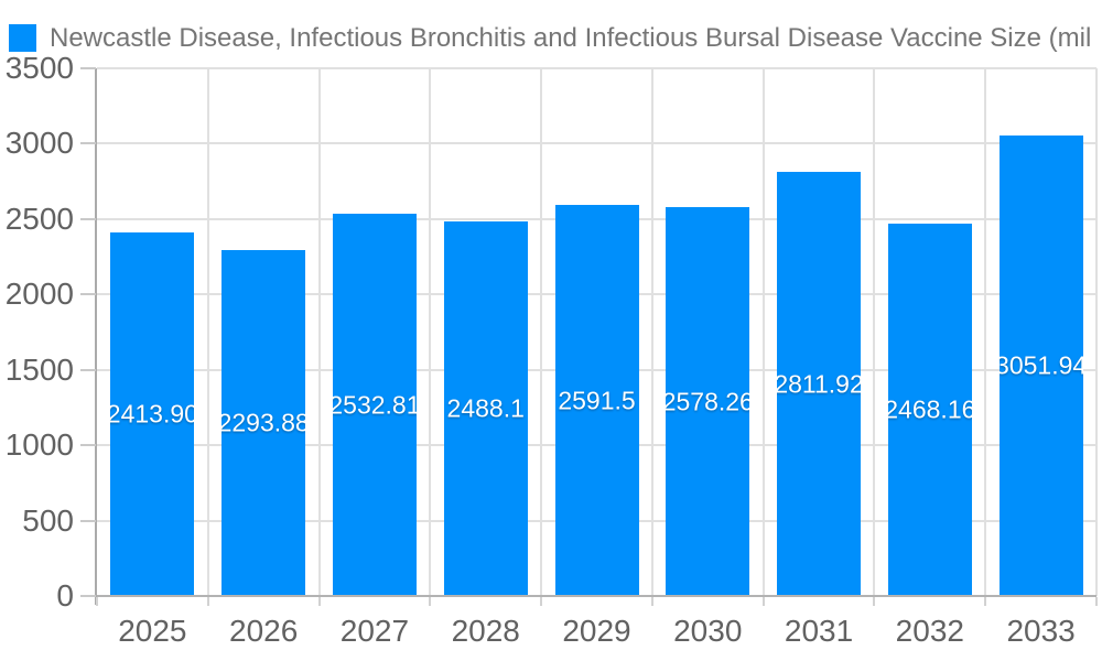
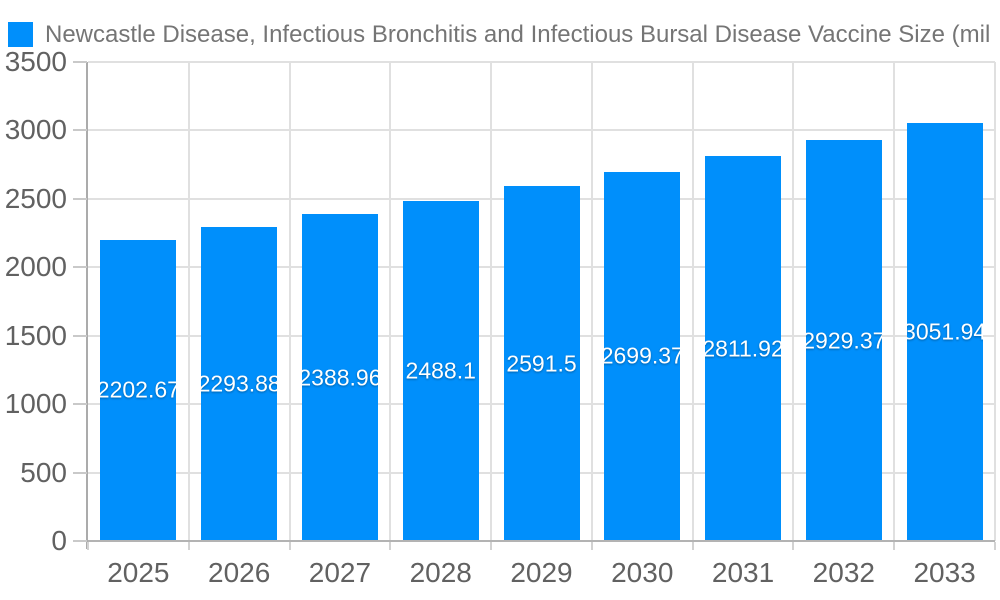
2025: 2413.90 -> 2202.67
2027: 2532.81 -> 2388.96
2030: 2578.26 -> 2699.37
2032: 2468.16 -> 2929.37
